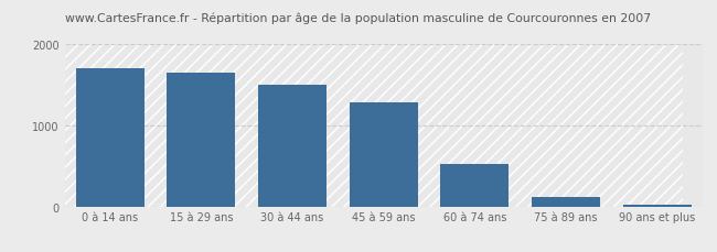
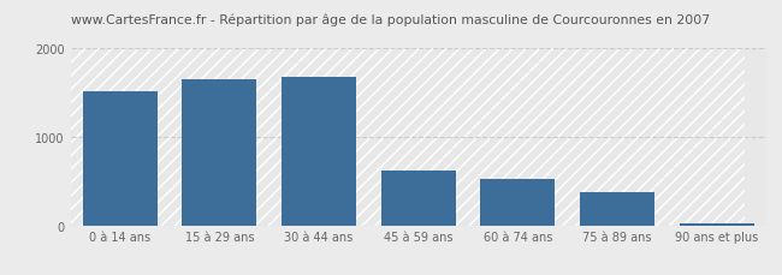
0 à 14 ans: 1700 -> 1520
30 à 44 ans: 1500 -> 1680
45 à 59 ans: 1280 -> 620
75 à 89 ans: 120 -> 380
